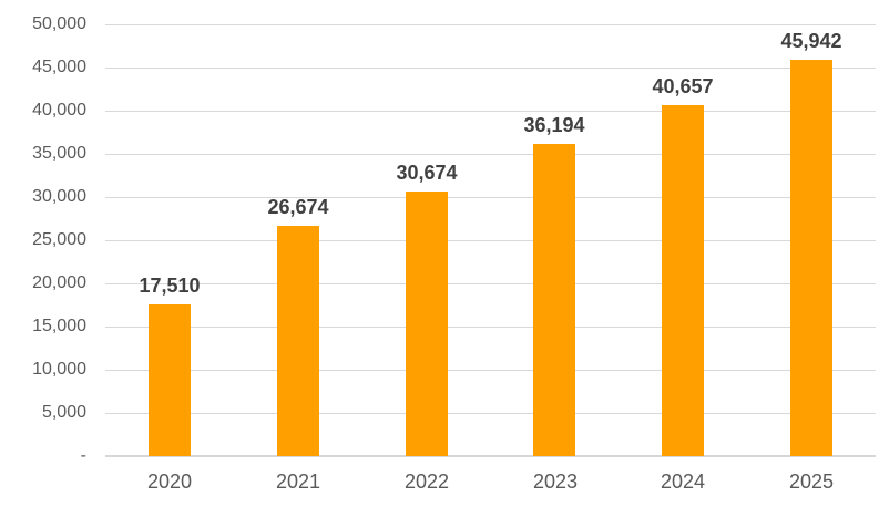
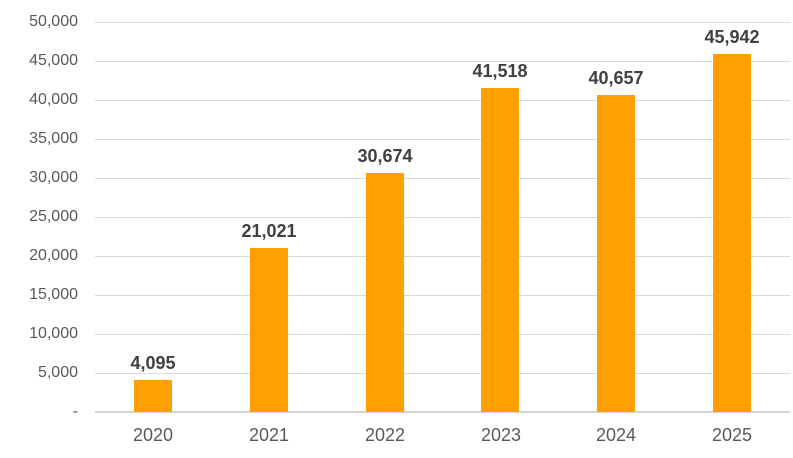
2020: 17,510 -> 4,095
2021: 26,674 -> 21,021
2023: 36,194 -> 41,518
